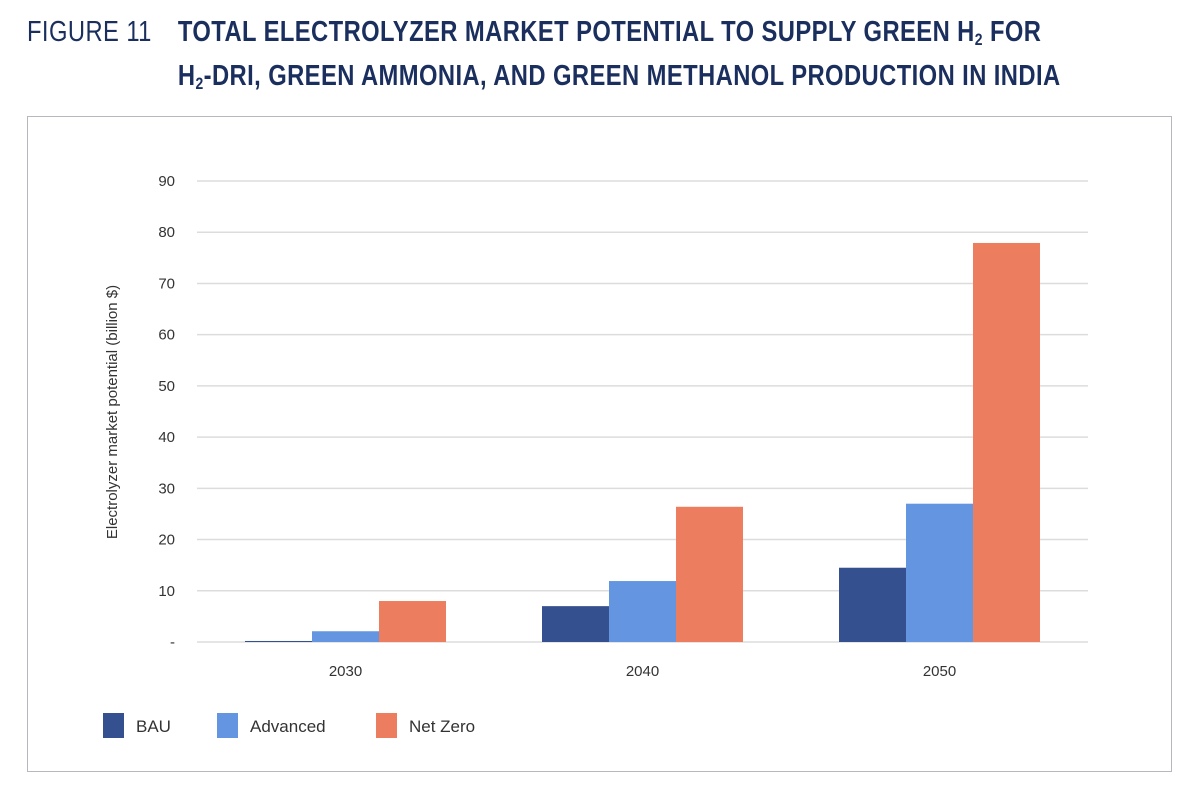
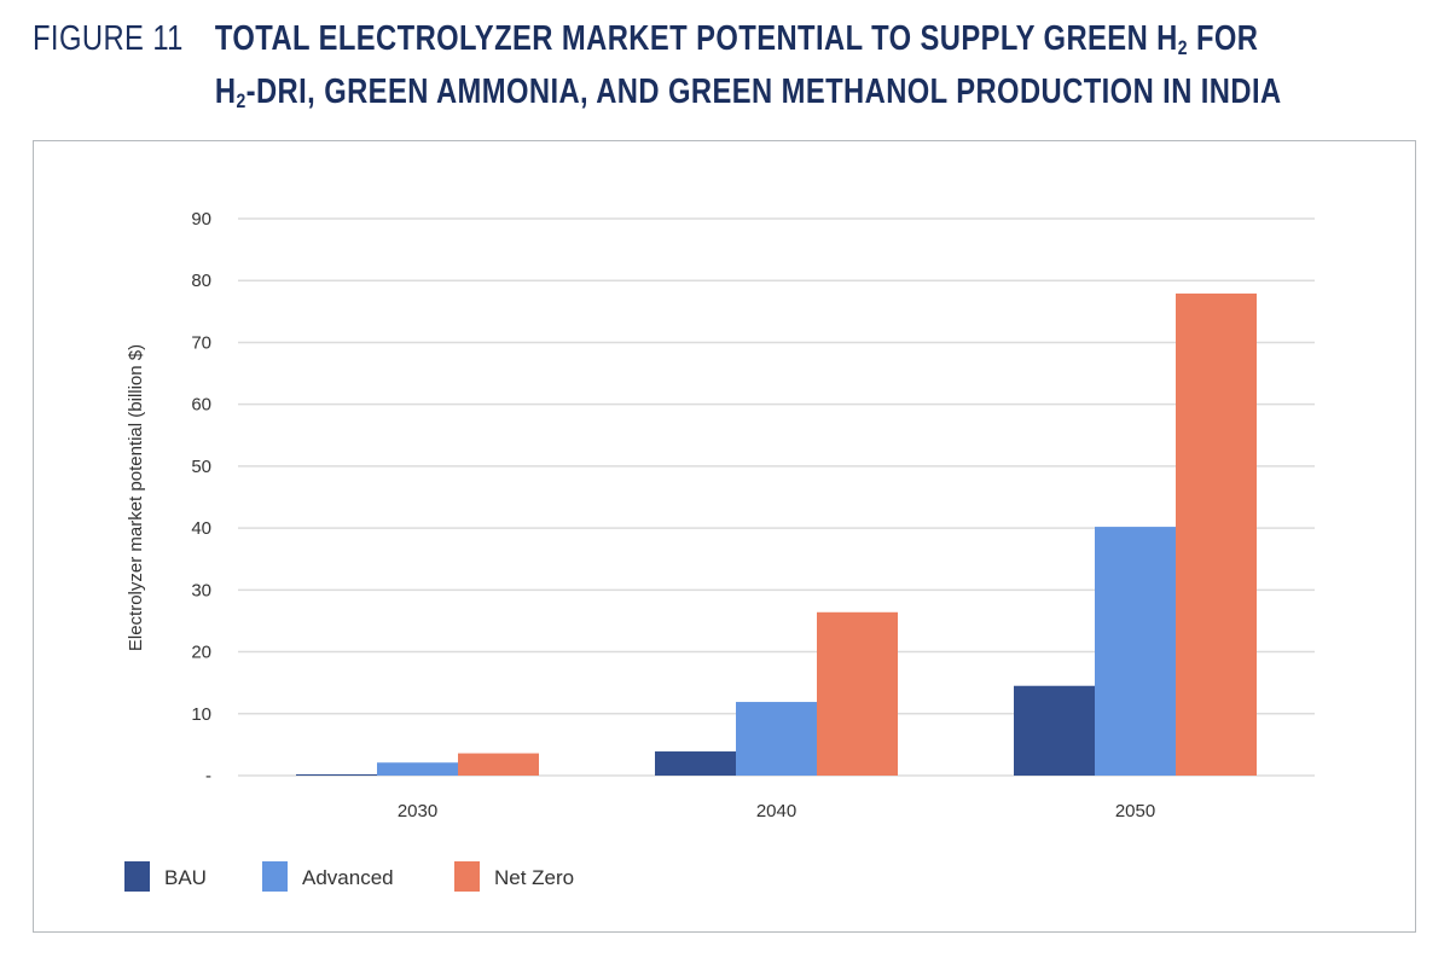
Net Zero/2030: 8 -> 4
BAU/2040: 7 -> 4
Advanced/2050: 27 -> 40
